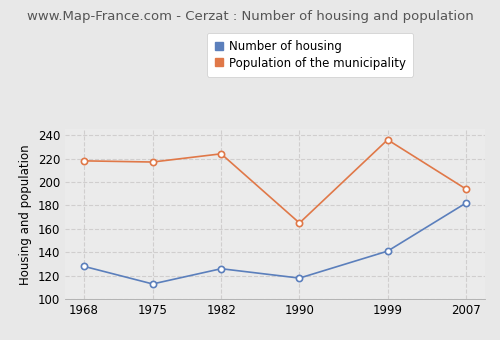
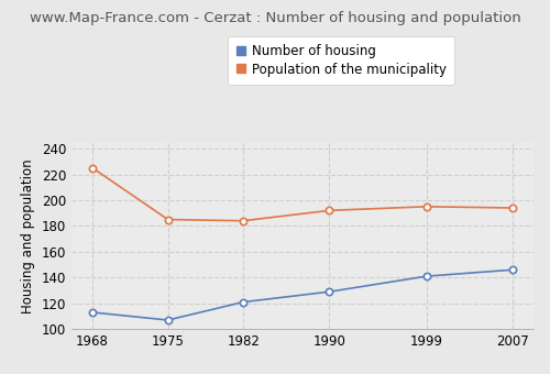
Number of housing/1968: 128 -> 113
Population of the municipality/1968: 218 -> 225
Number of housing/1975: 113 -> 107
Population of the municipality/1975: 217 -> 185
Number of housing/1982: 126 -> 121
Population of the municipality/1982: 224 -> 184
Number of housing/1990: 118 -> 129
Population of the municipality/1990: 165 -> 192
Population of the municipality/1999: 236 -> 195
Number of housing/2007: 182 -> 146
